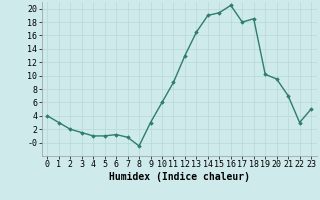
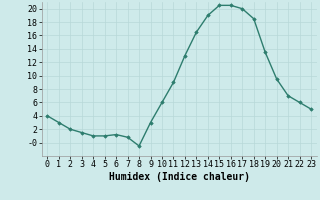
15: 19.4 -> 20.5
17: 18.0 -> 20.0
19: 10.2 -> 13.5
22: 3.0 -> 6.0
